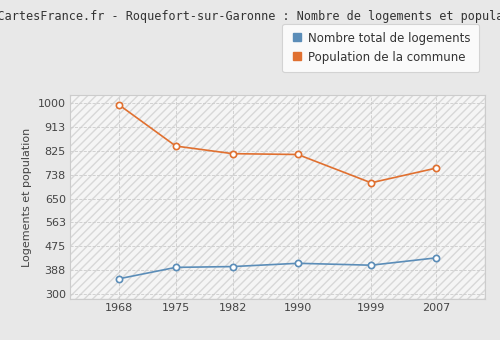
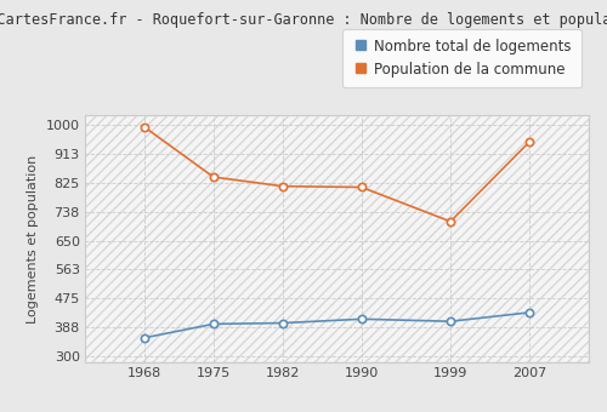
Population de la commune/2007: 762 -> 950
